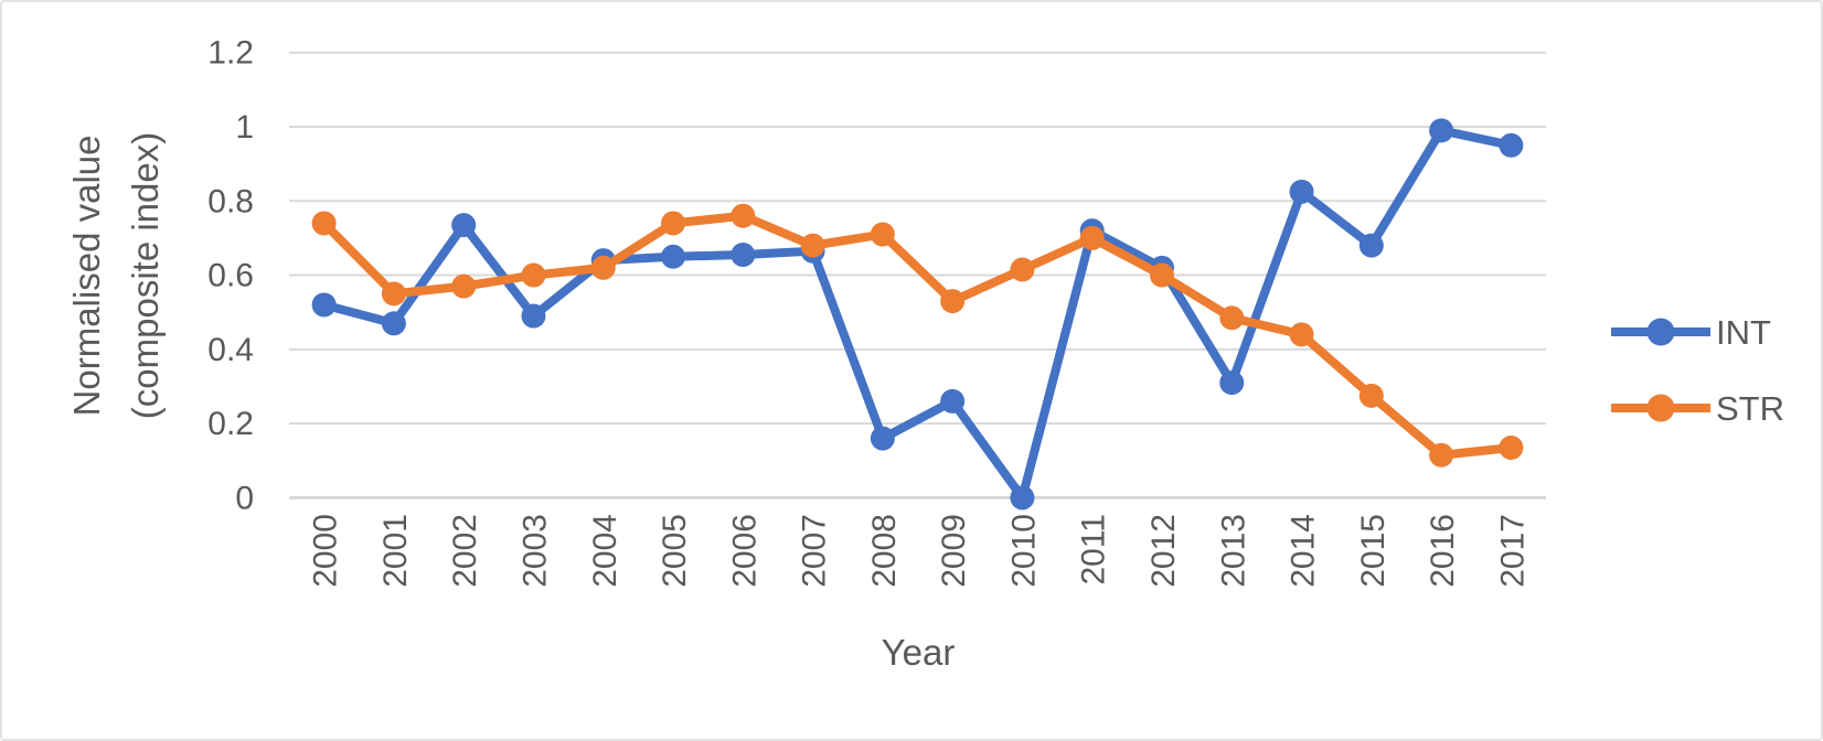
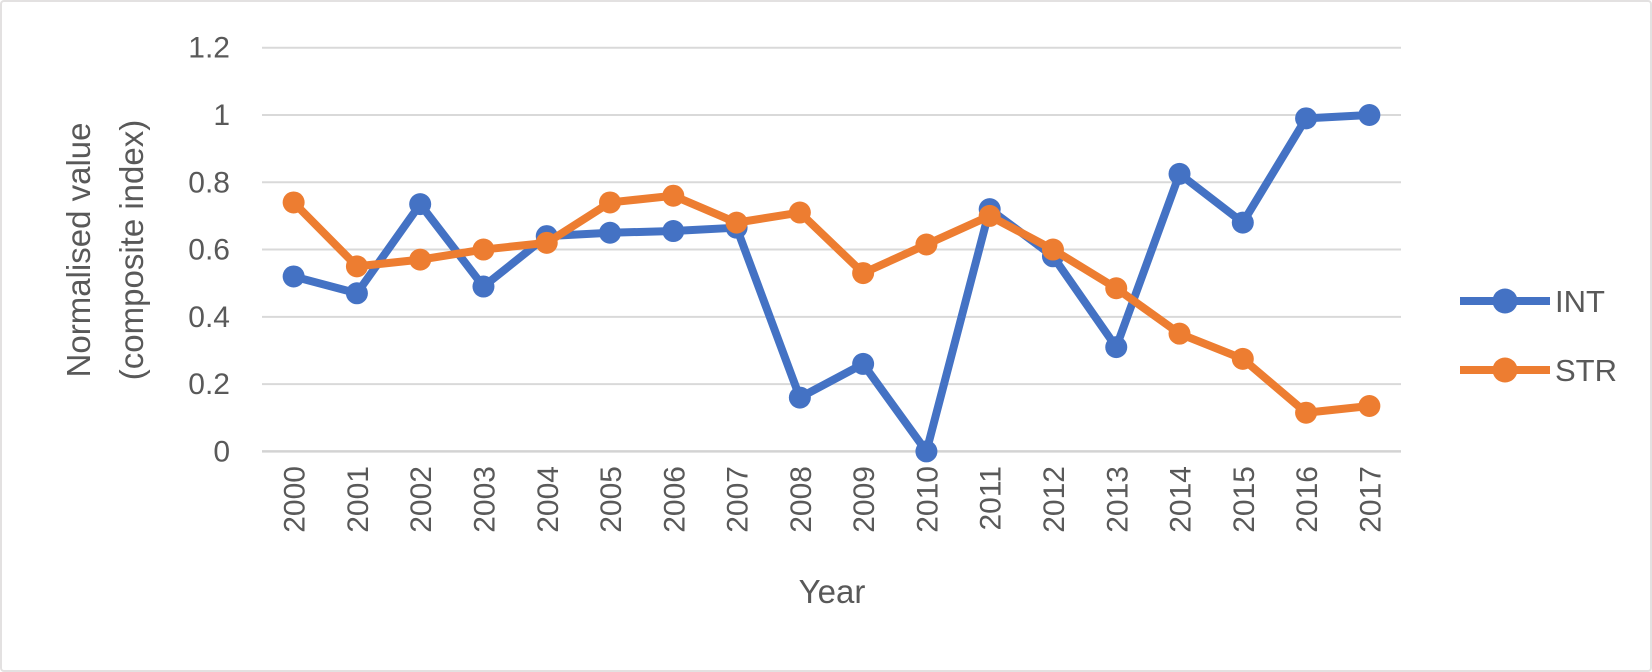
INT/2012: 0.62 -> 0.58
STR/2014: 0.44 -> 0.35
INT/2017: 0.95 -> 1.00
